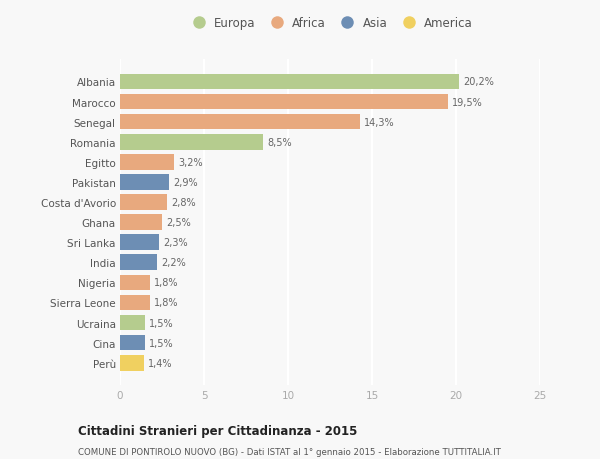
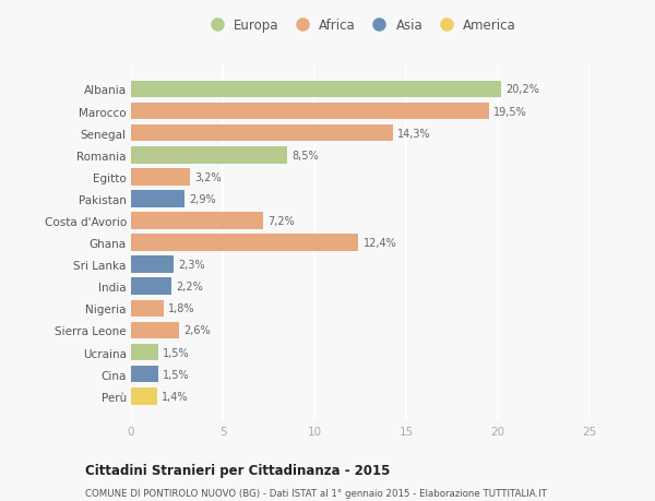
Costa d'Avorio: 2,8% -> 7,2%
Ghana: 2,5% -> 12,4%
Sierra Leone: 1,8% -> 2,6%
